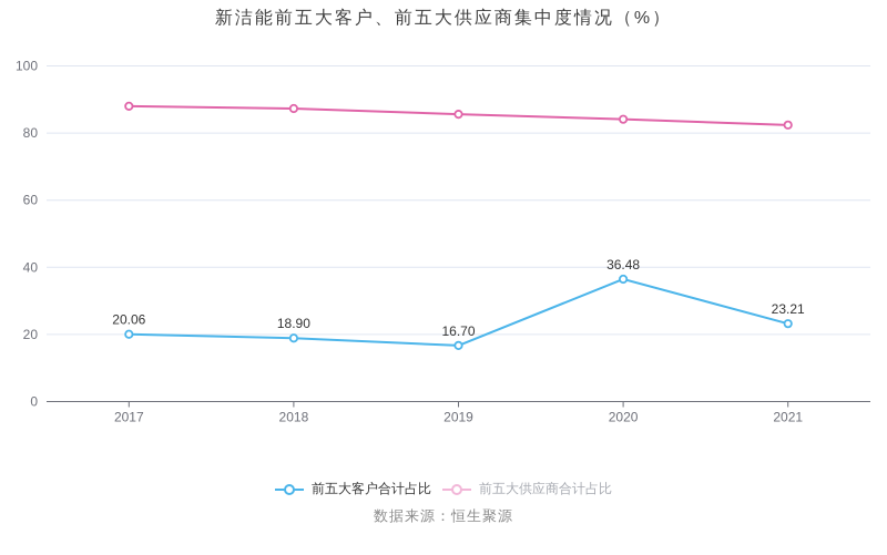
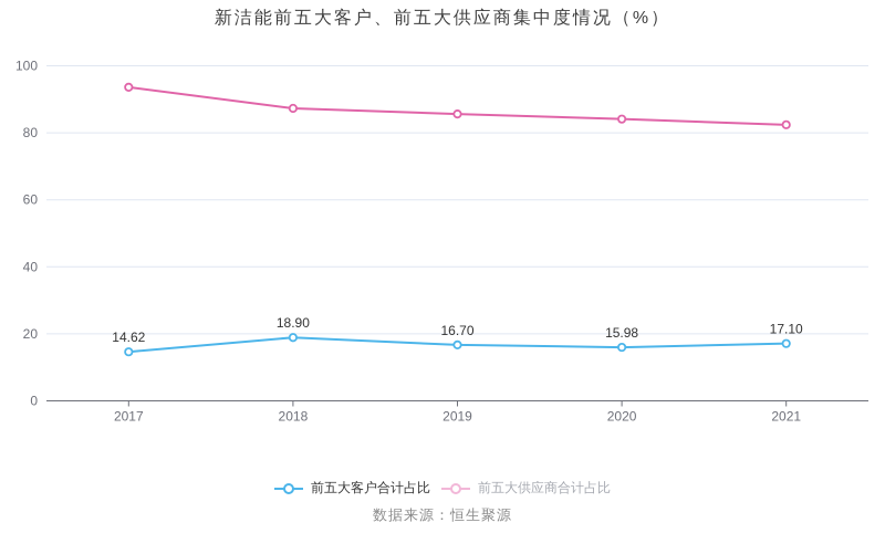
前五大客户合计占比/2017: 20.06 -> 14.62
前五大供应商合计占比/2017: 88 -> 94
前五大客户合计占比/2020: 36.48 -> 15.98
前五大客户合计占比/2021: 23.21 -> 17.10
